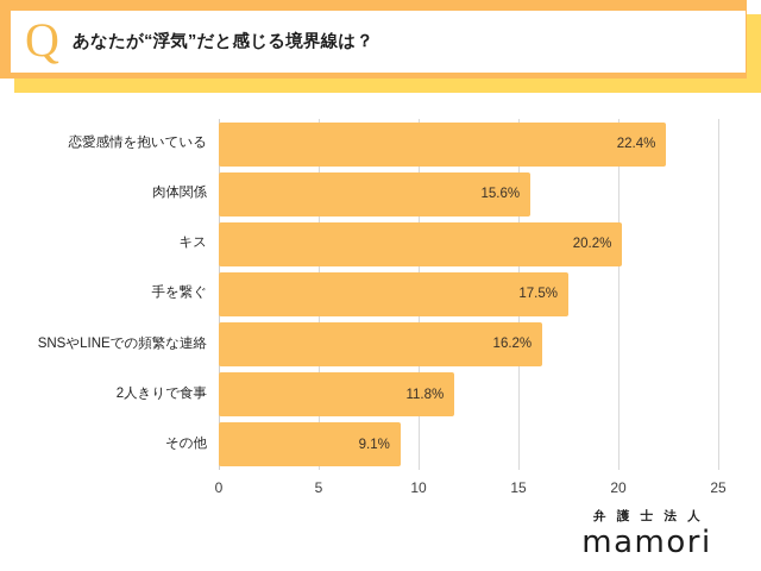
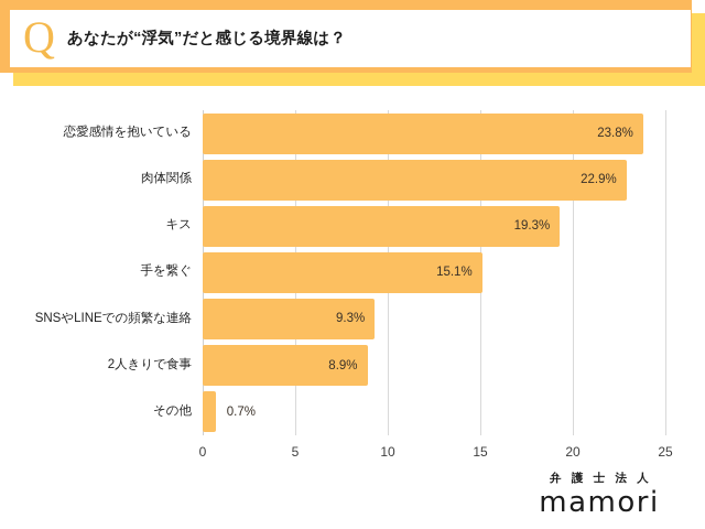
恋愛感情を抱いている: 22.4% -> 23.8%
肉体関係: 15.6% -> 22.9%
キス: 20.2% -> 19.3%
手を繋ぐ: 17.5% -> 15.1%
SNSやLINEでの頻繁な連絡: 16.2% -> 9.3%
2人きりで食事: 11.8% -> 8.9%
その他: 9.1% -> 0.7%
